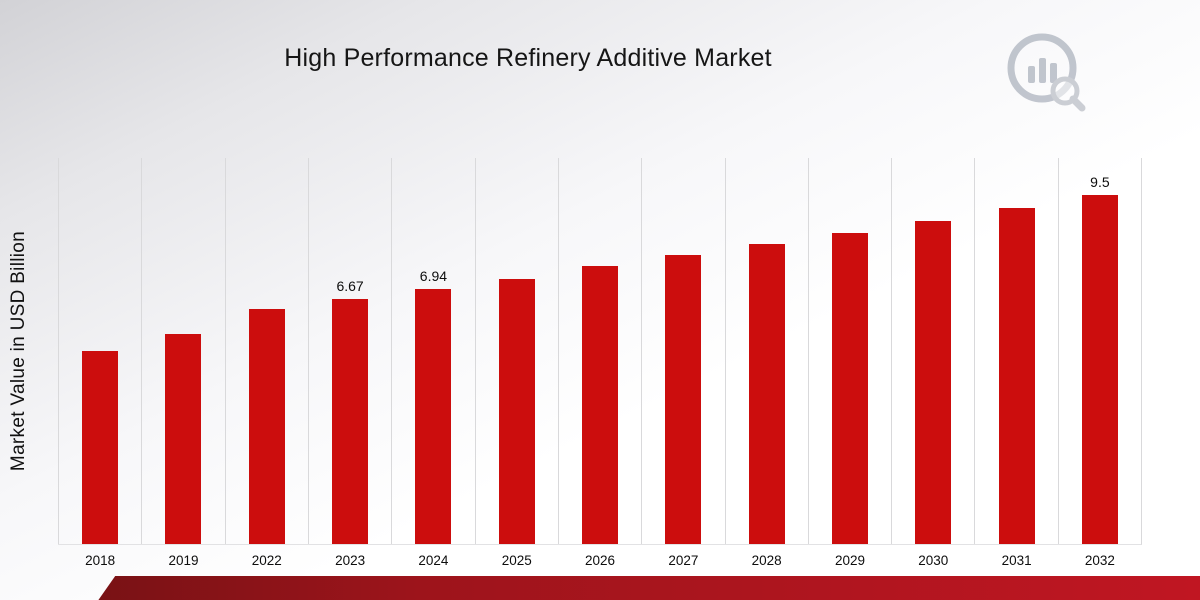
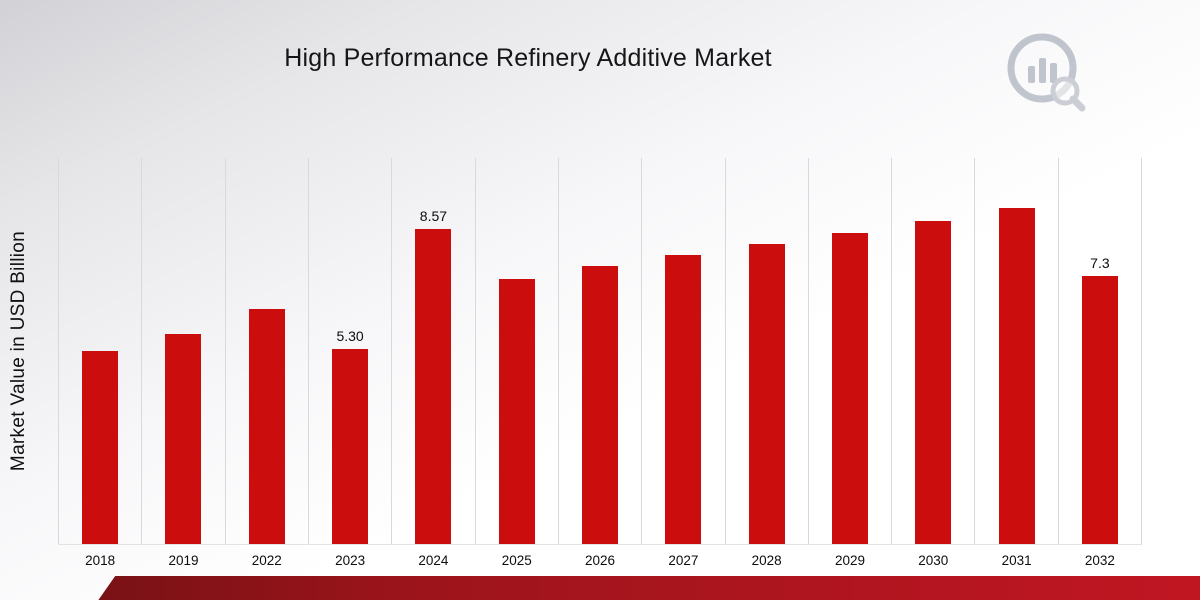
2023: 6.67 -> 5.30
2024: 6.94 -> 8.57
2032: 9.5 -> 7.3
